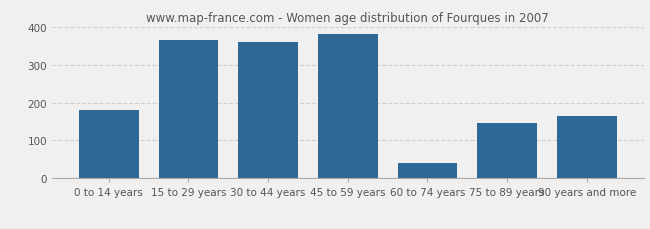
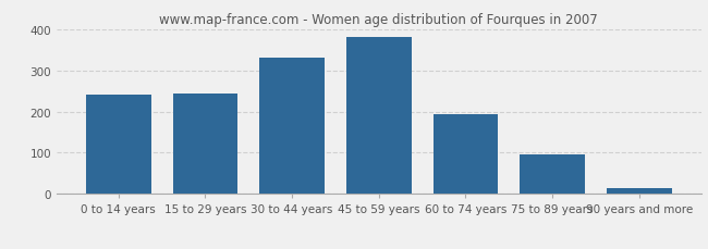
0 to 14 years: 180 -> 240
15 to 29 years: 365 -> 243
30 to 44 years: 360 -> 330
60 to 74 years: 40 -> 193
75 to 89 years: 145 -> 97
90 years and more: 165 -> 15
